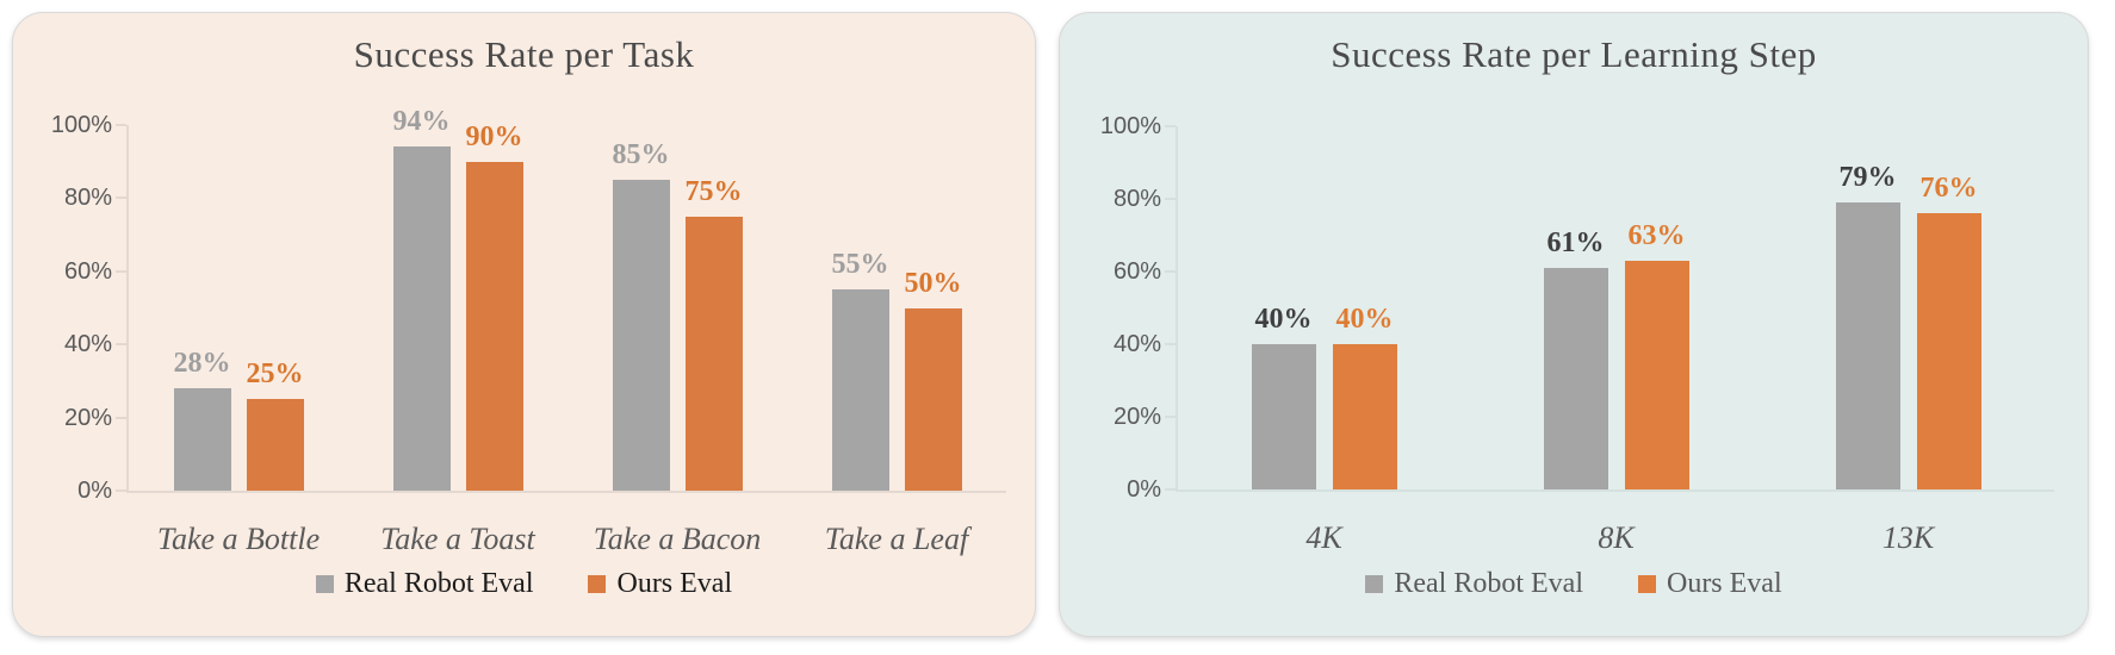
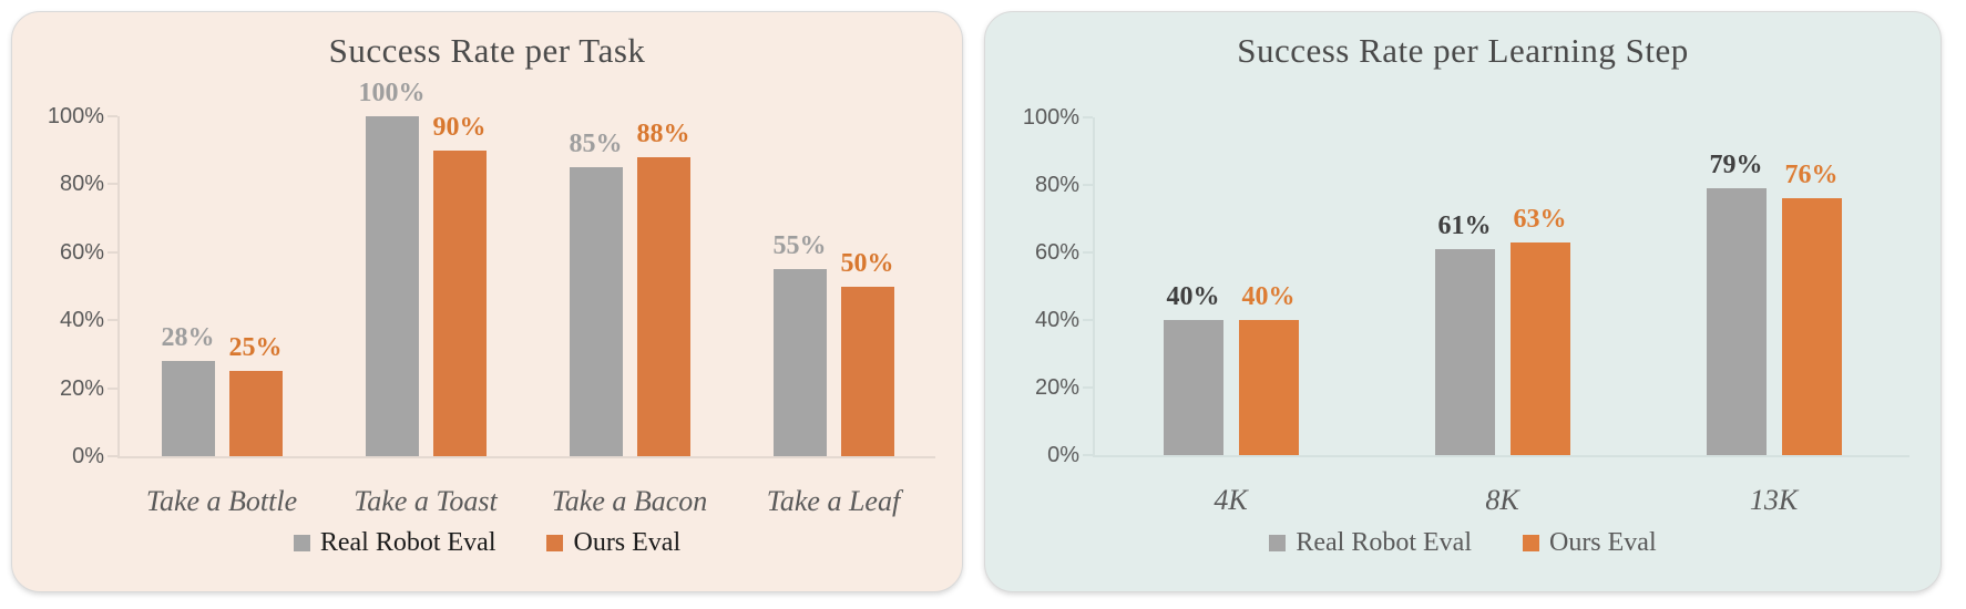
Success Rate per Task/Real Robot Eval/Take a Toast: 94% -> 100%
Success Rate per Task/Ours Eval/Take a Bacon: 75% -> 88%
